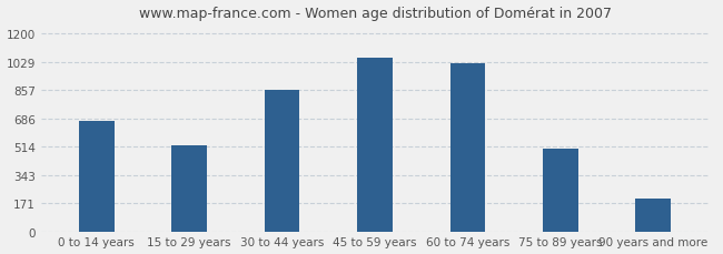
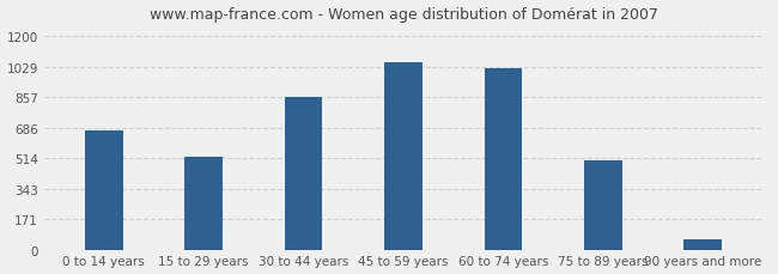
90 years and more: 200 -> 60
